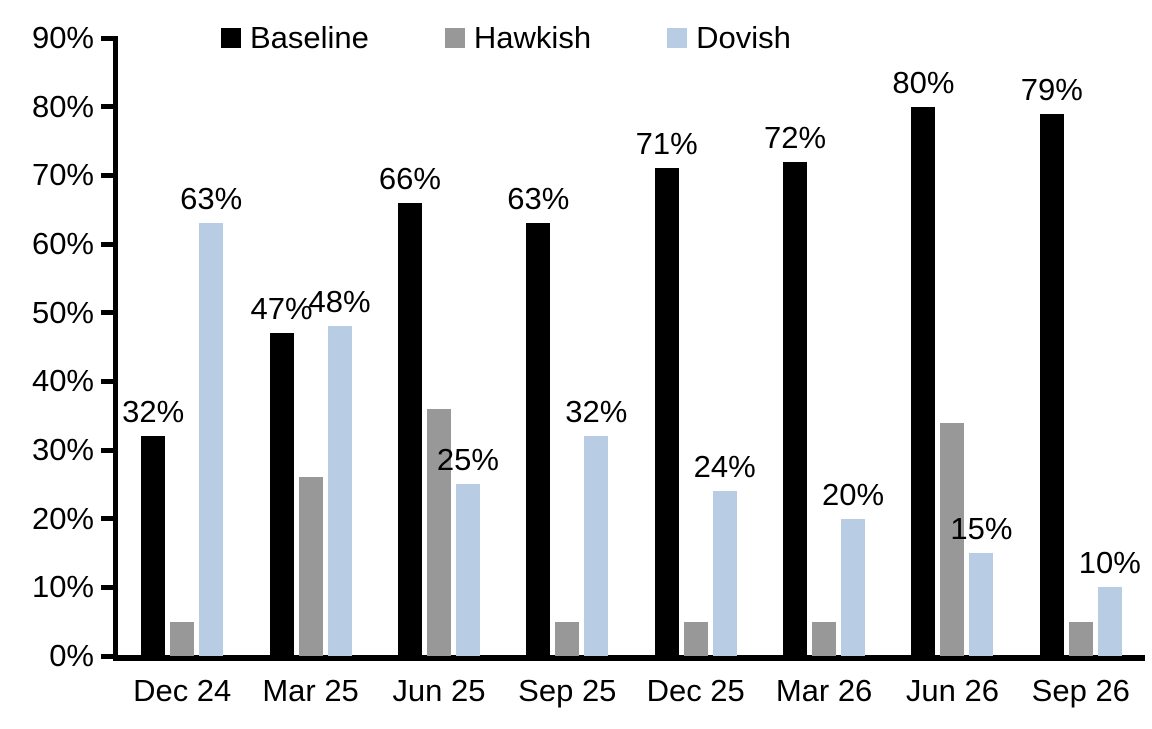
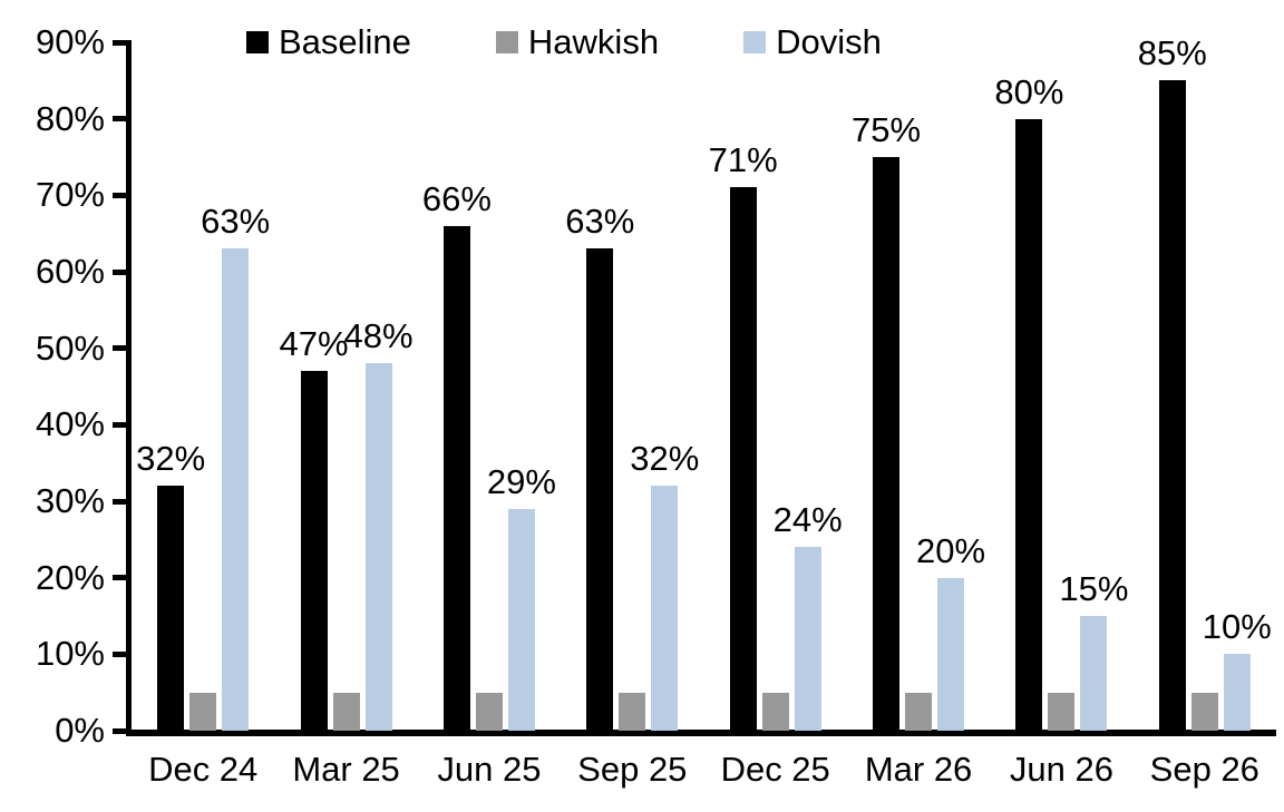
Hawkish/Mar 25: 26% -> 5%
Hawkish/Jun 25: 36% -> 5%
Dovish/Jun 25: 25% -> 29%
Baseline/Mar 26: 72% -> 75%
Hawkish/Jun 26: 34% -> 5%
Baseline/Sep 26: 79% -> 85%
